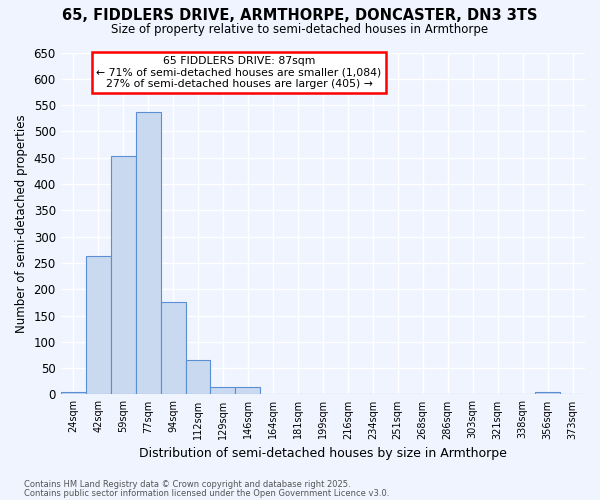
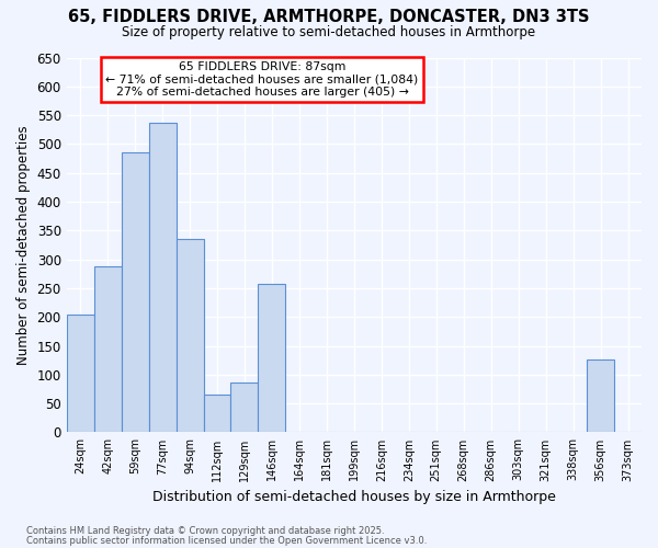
24sqm: 5 -> 204
42sqm: 263 -> 288
59sqm: 454 -> 486
94sqm: 175 -> 336
129sqm: 15 -> 86
146sqm: 15 -> 258
356sqm: 5 -> 126
